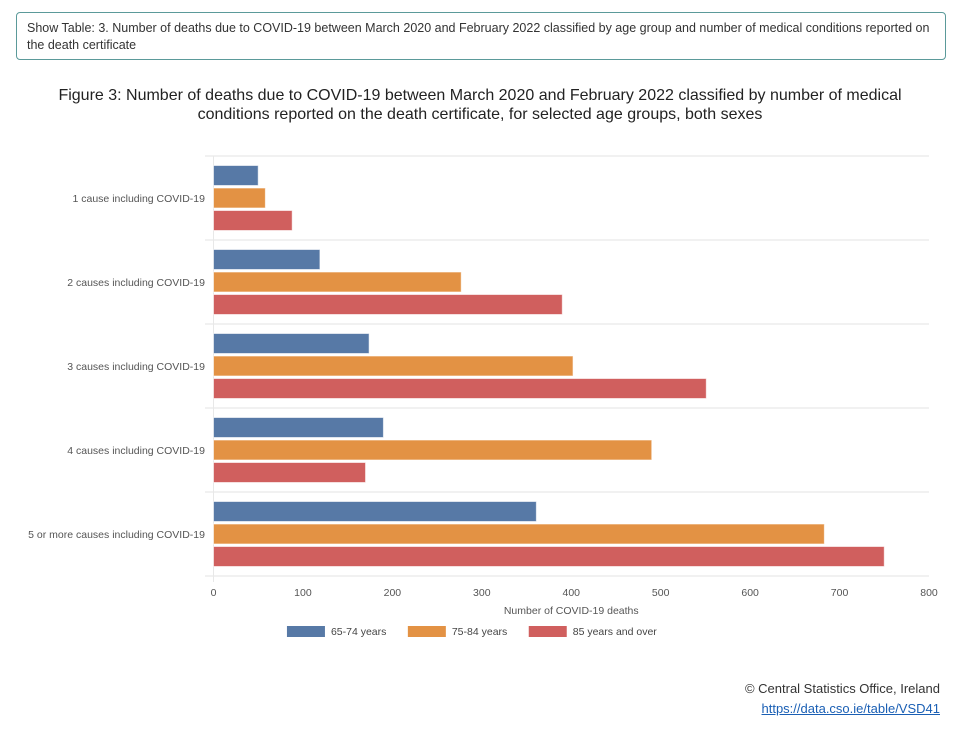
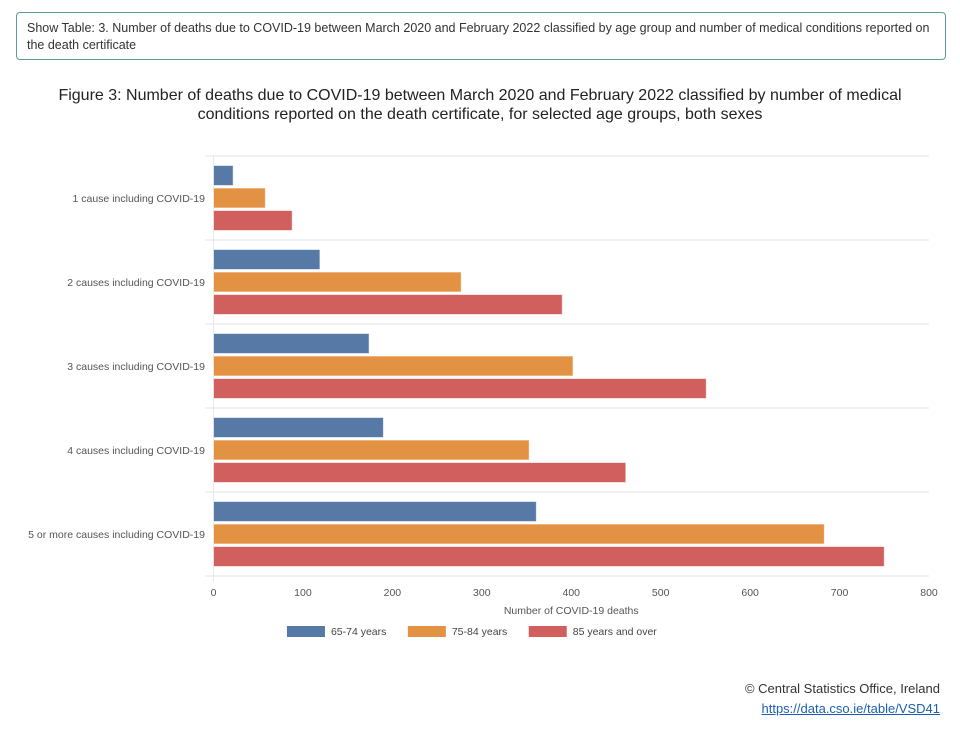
65-74 years/1 cause including COVID-19: 50 -> 20
75-84 years/4 causes including COVID-19: 490 -> 350
85 years and over/4 causes including COVID-19: 170 -> 460
